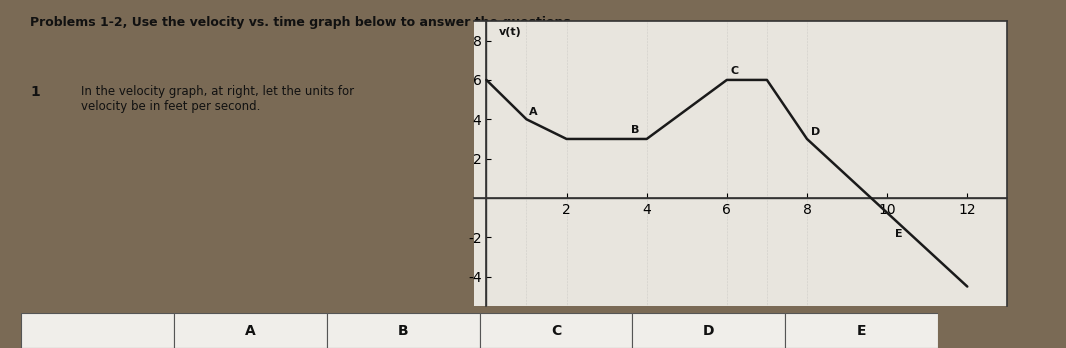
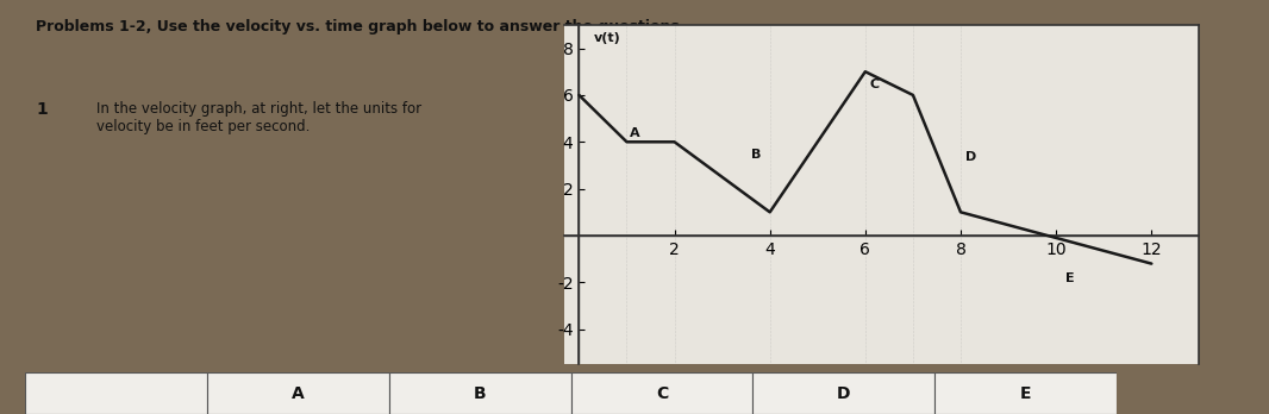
2: 3.0 -> 4.0
4: 3.0 -> 1.0
6: 6.0 -> 7.0
8: 3.0 -> 1.0
12: -4.5 -> -1.2
